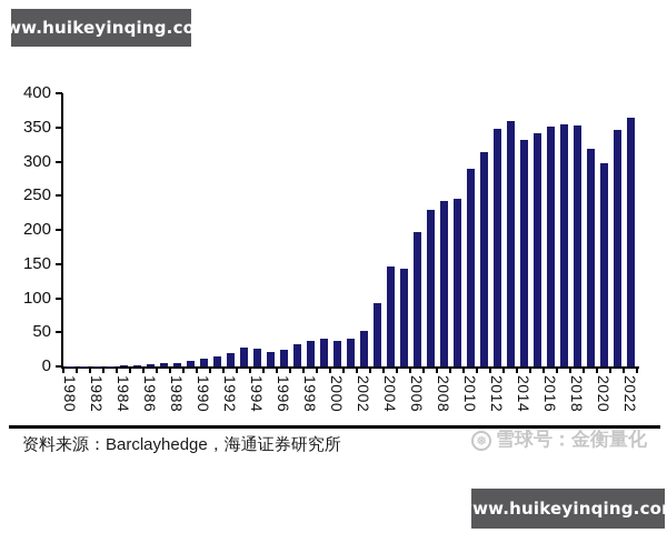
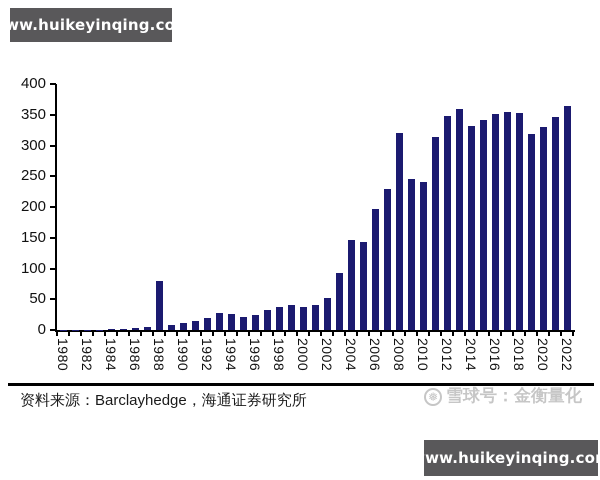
1988: 10 -> 80
2008: 240 -> 320
2010: 290 -> 240
2020: 300 -> 330
